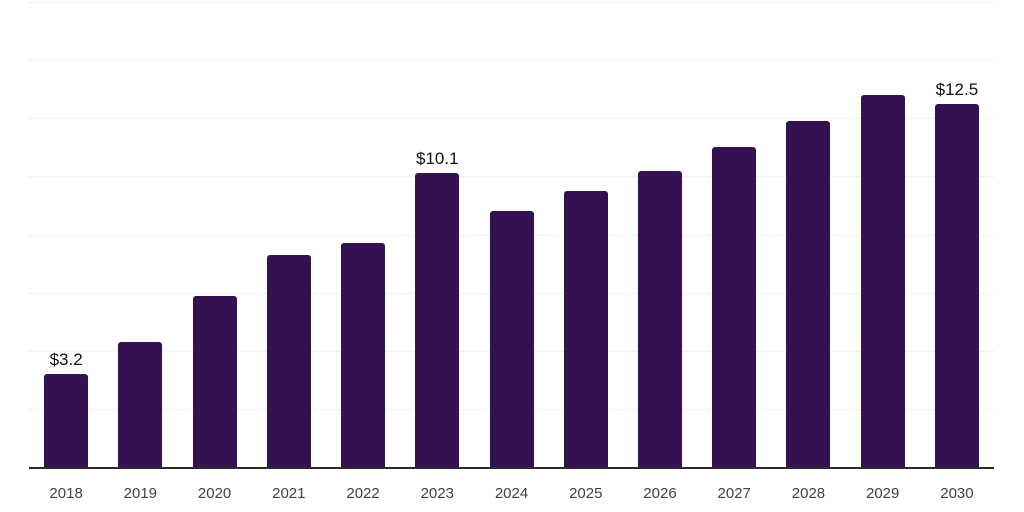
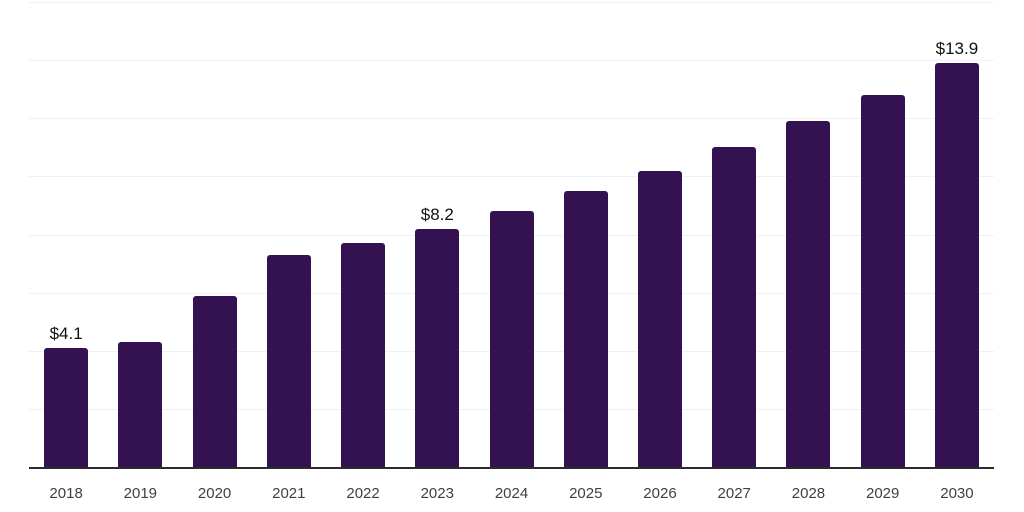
2018: $3.2 -> $4.1
2023: $10.1 -> $8.2
2030: $12.5 -> $13.9
